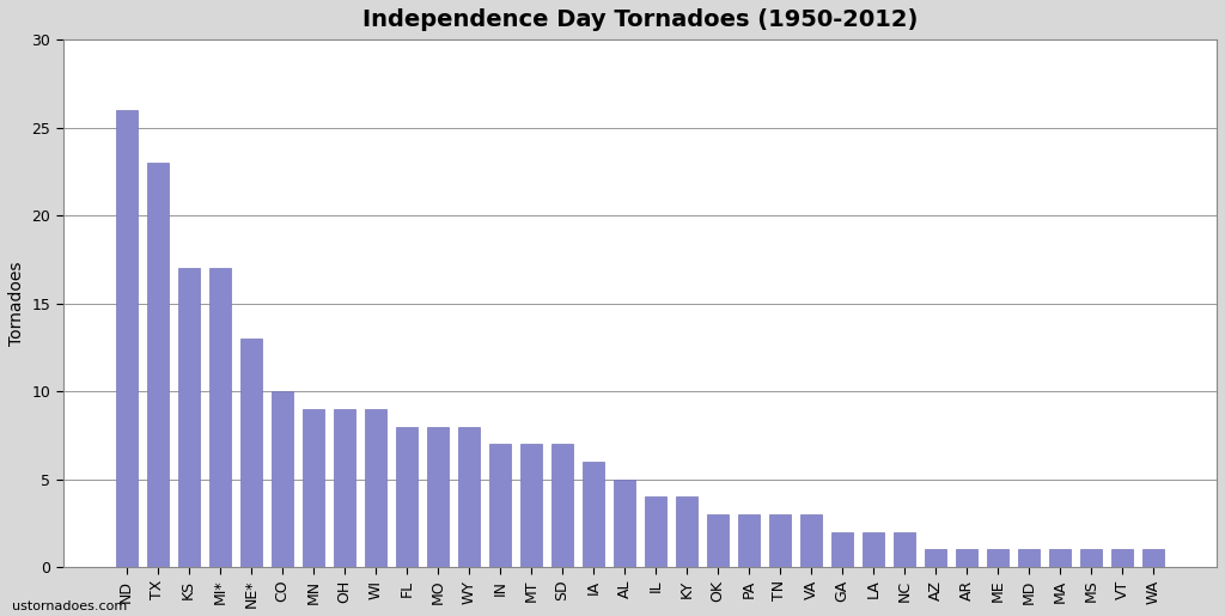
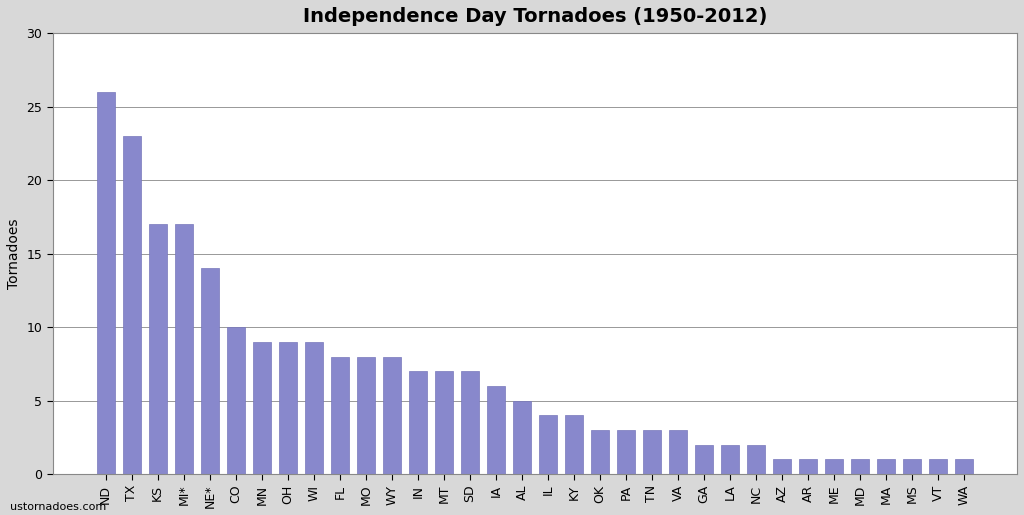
NE*: 13 -> 14
